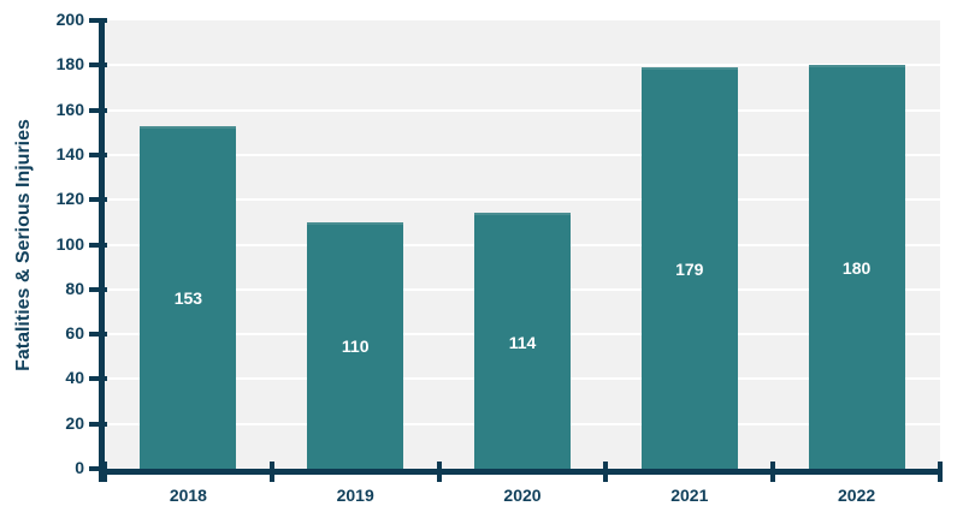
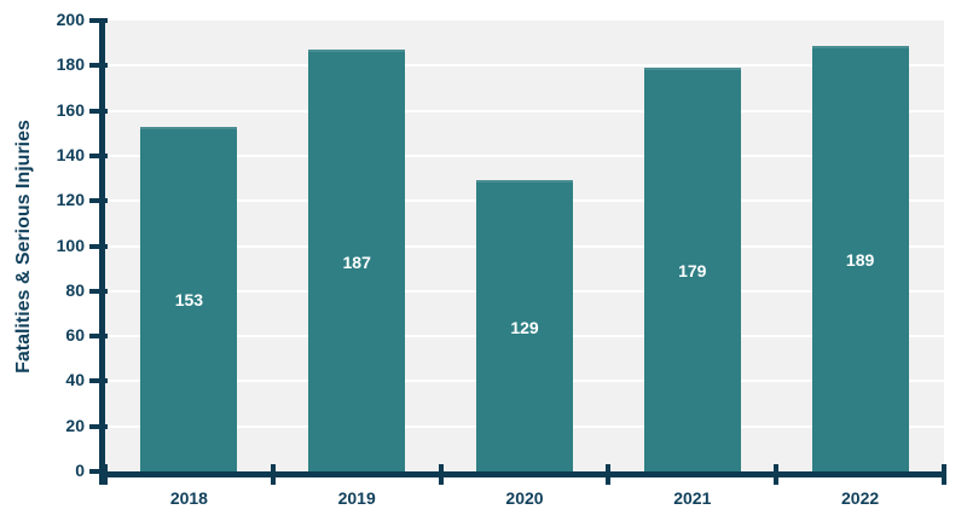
2019: 110 -> 187
2020: 114 -> 129
2022: 180 -> 189
